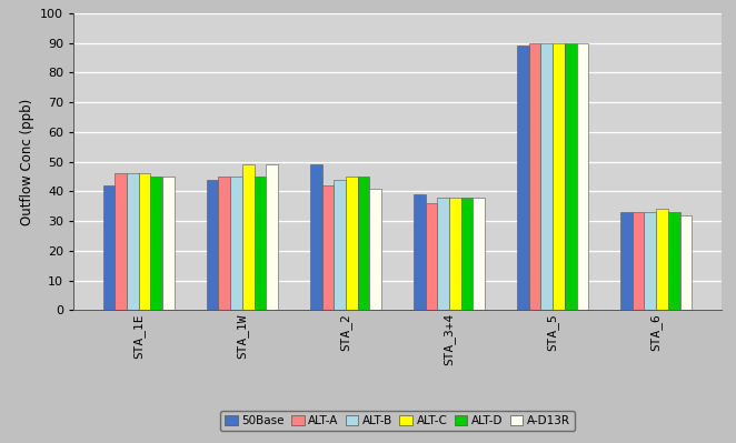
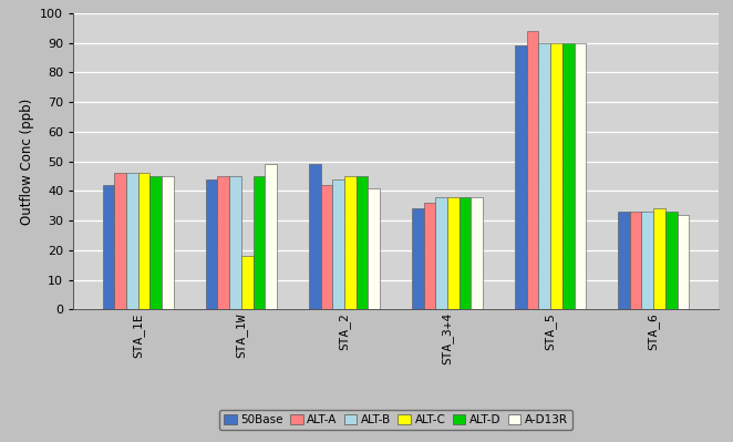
ALT-C/STA_1W: 49 -> 18
50Base/STA_3+4: 39 -> 34
ALT-A/STA_5: 90 -> 94
